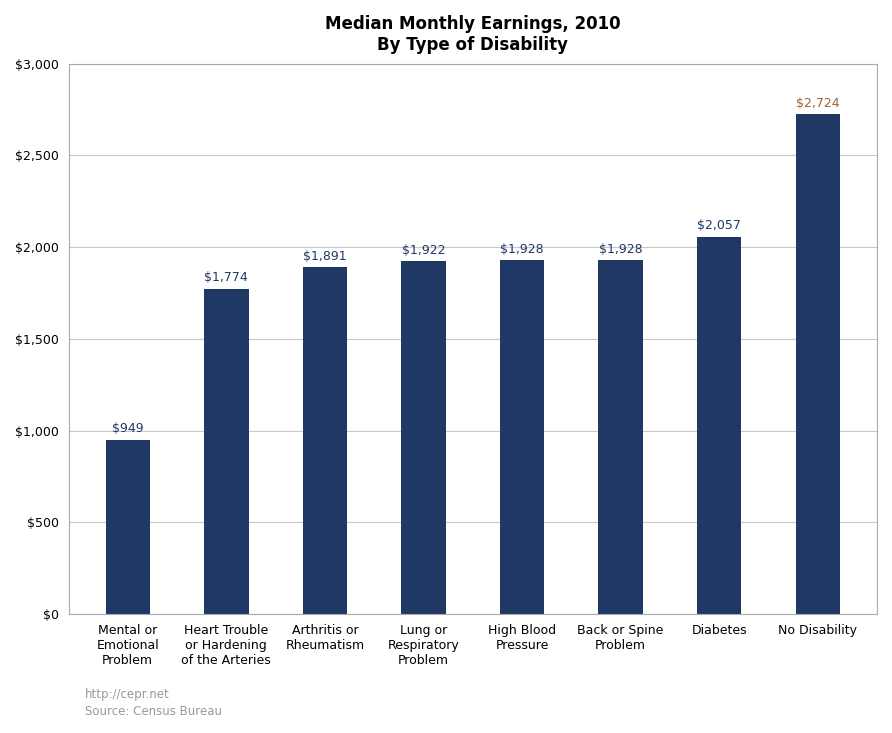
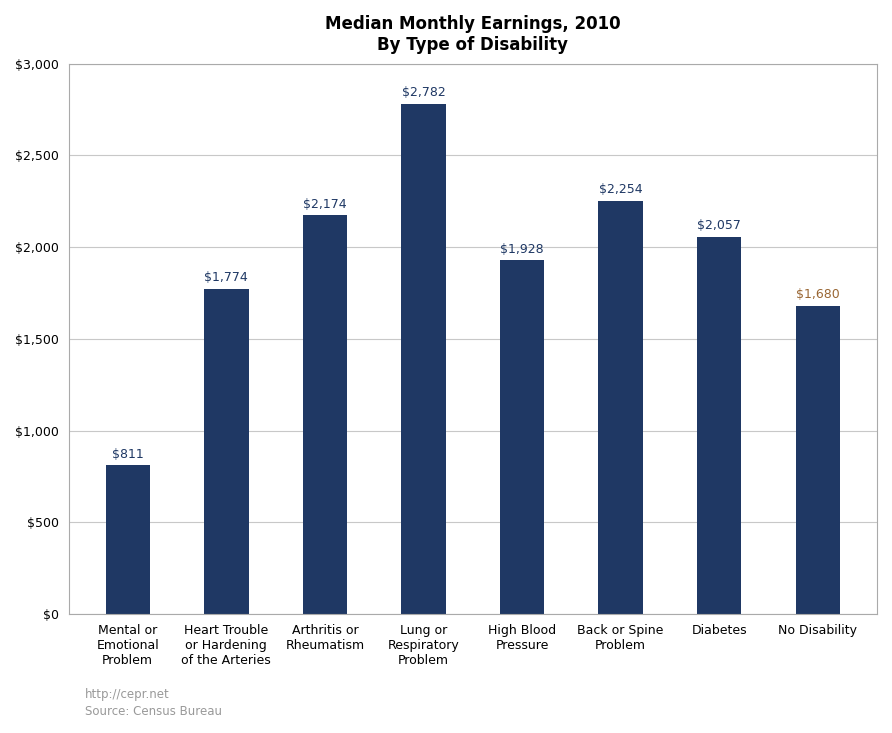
Mental or Emotional Problem: $949 -> $811
Arthritis or Rheumatism: $1,891 -> $2,174
Lung or Respiratory Problem: $1,922 -> $2,782
Back or Spine Problem: $1,928 -> $2,254
No Disability: $2,724 -> $1,680
